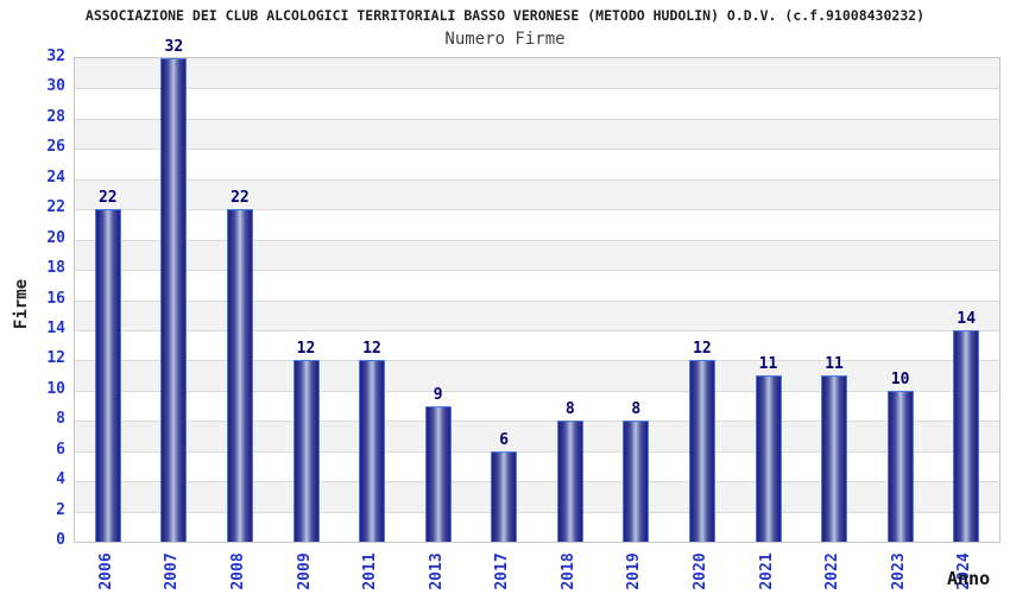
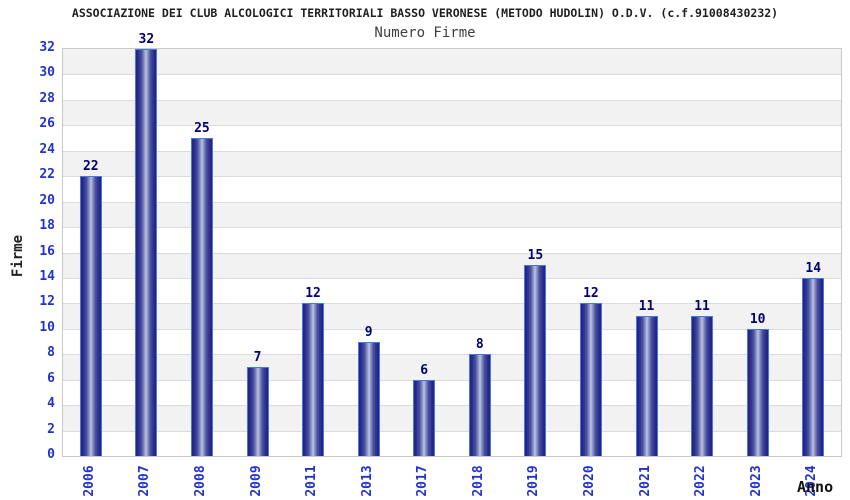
2008: 22 -> 25
2009: 12 -> 7
2019: 8 -> 15
